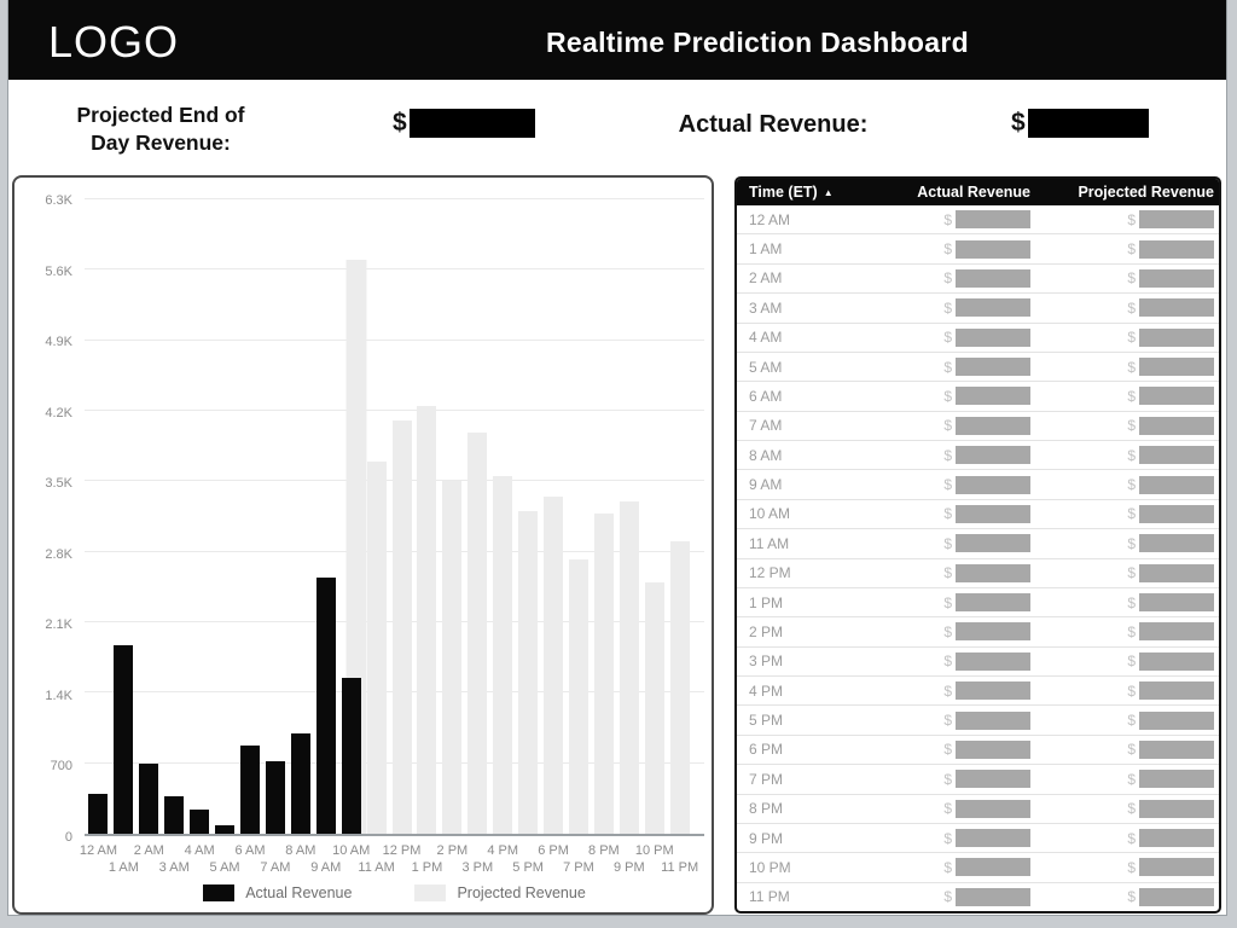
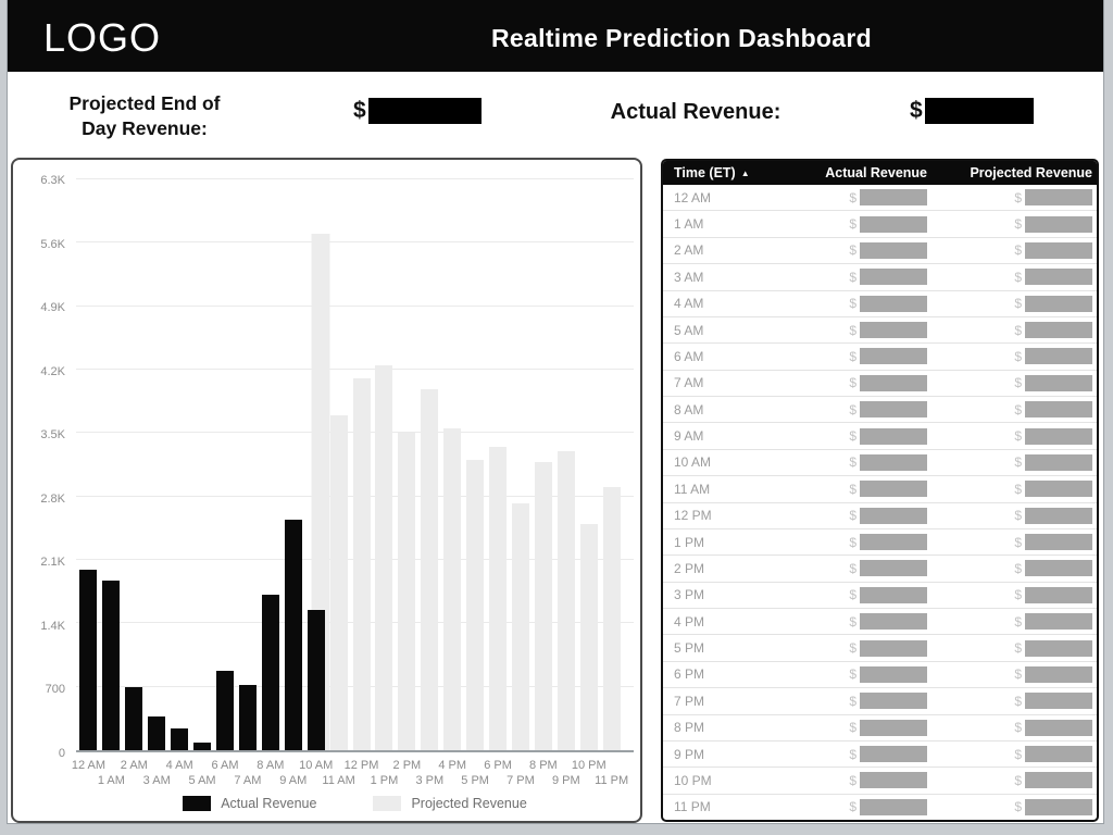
Actual Revenue/12 AM: 0.4K -> 2.0K
Actual Revenue/8 AM: 1.0K -> 1.7K
